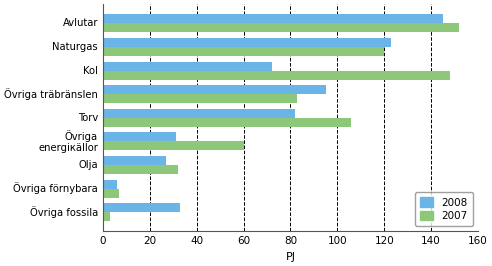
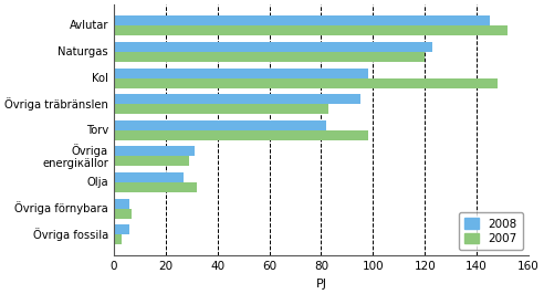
2008/Kol: 72 -> 98
2007/Torv: 106 -> 98
2007/Övriga energiкällor: 60 -> 29
2008/Övriga fossila: 33 -> 6
